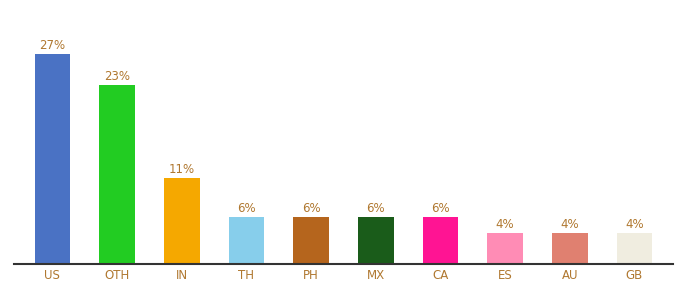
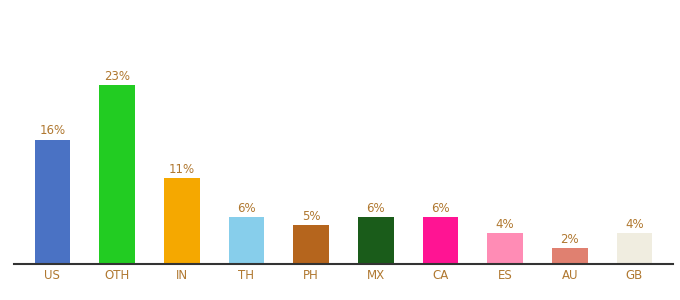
US: 27% -> 16%
PH: 6% -> 5%
AU: 4% -> 2%
